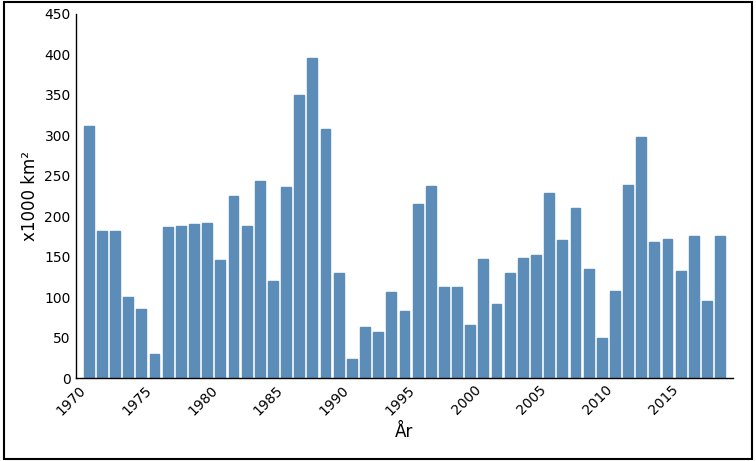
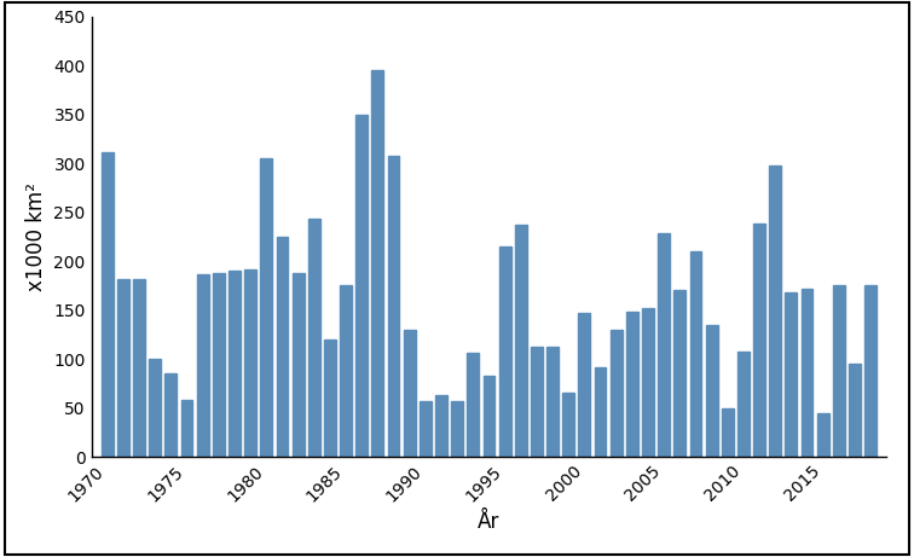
1975: 30 -> 58
1980: 146 -> 305
1985: 236 -> 175
1990: 24 -> 57
2015: 132 -> 45
